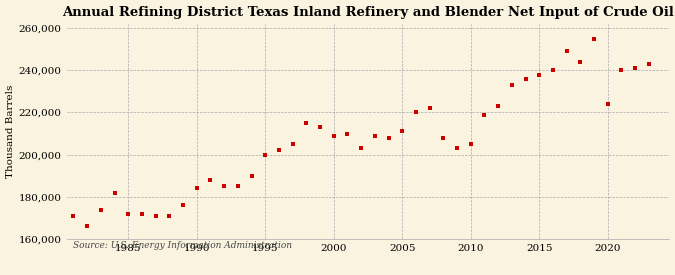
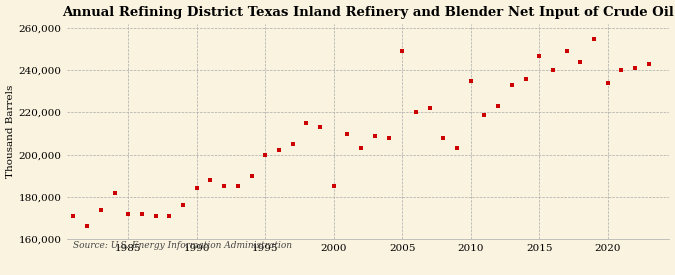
2000: 209,000 -> 185,000
2005: 211,000 -> 249,000
2010: 205,000 -> 235,000
2015: 238,000 -> 247,000
2020: 224,000 -> 234,000
